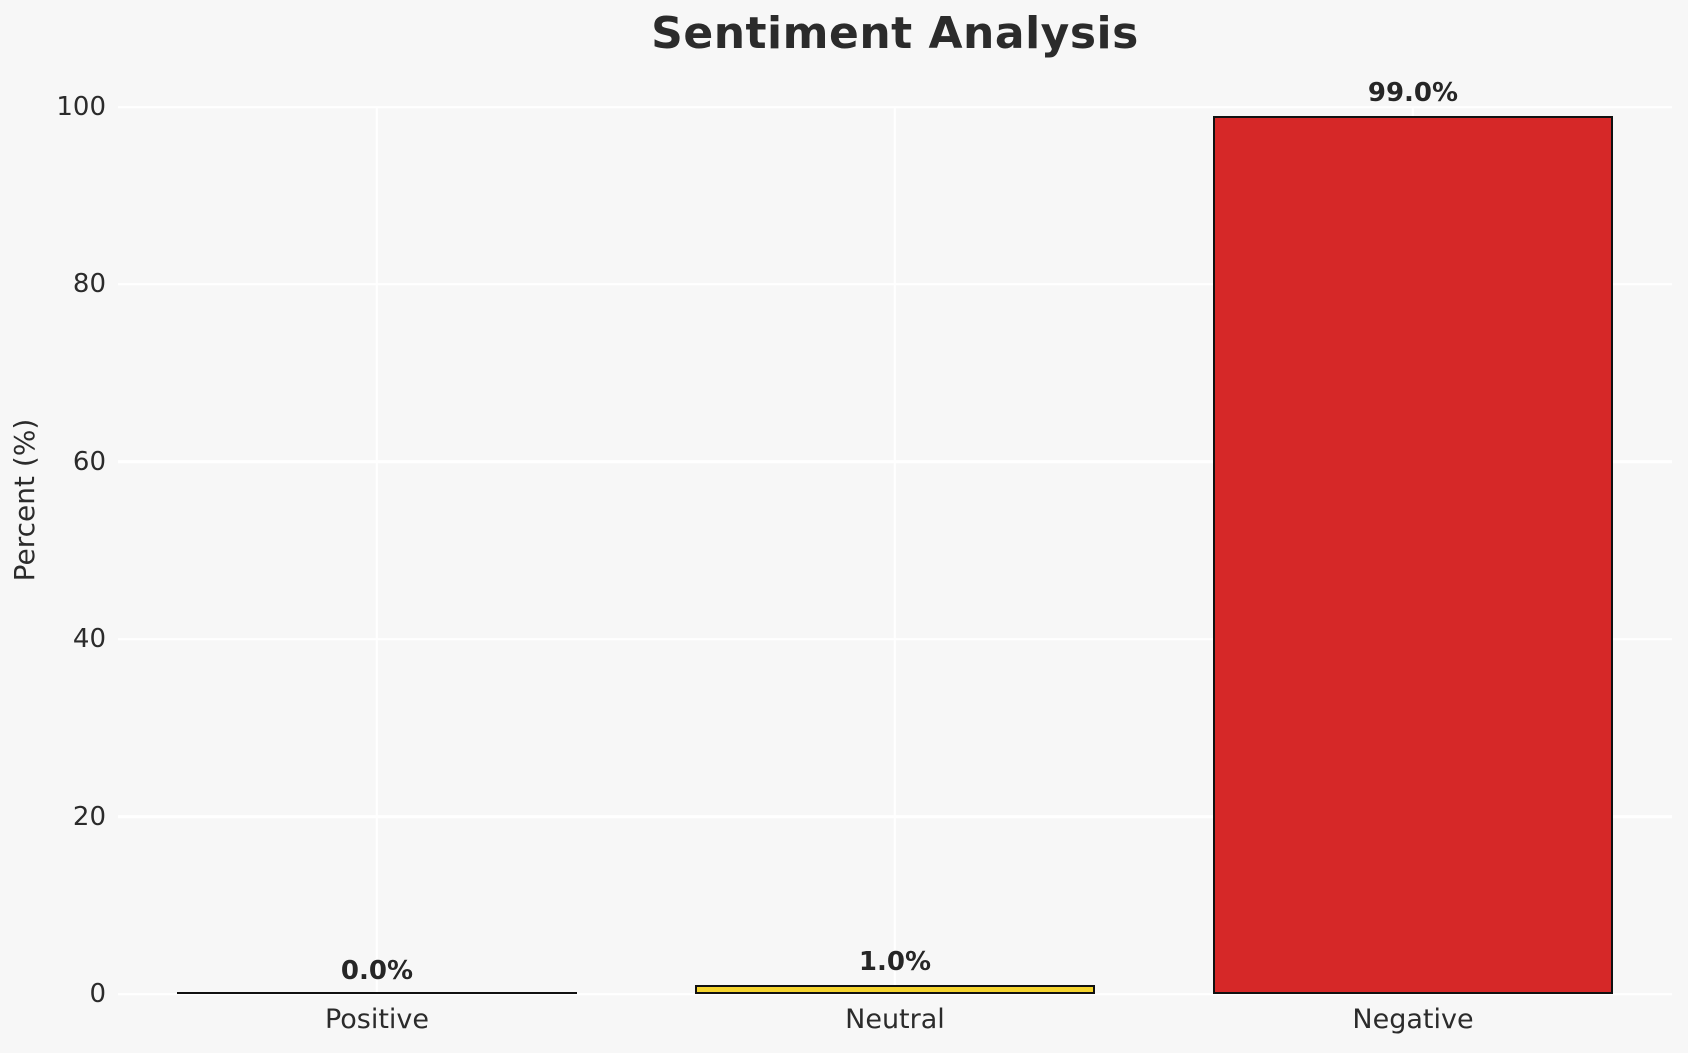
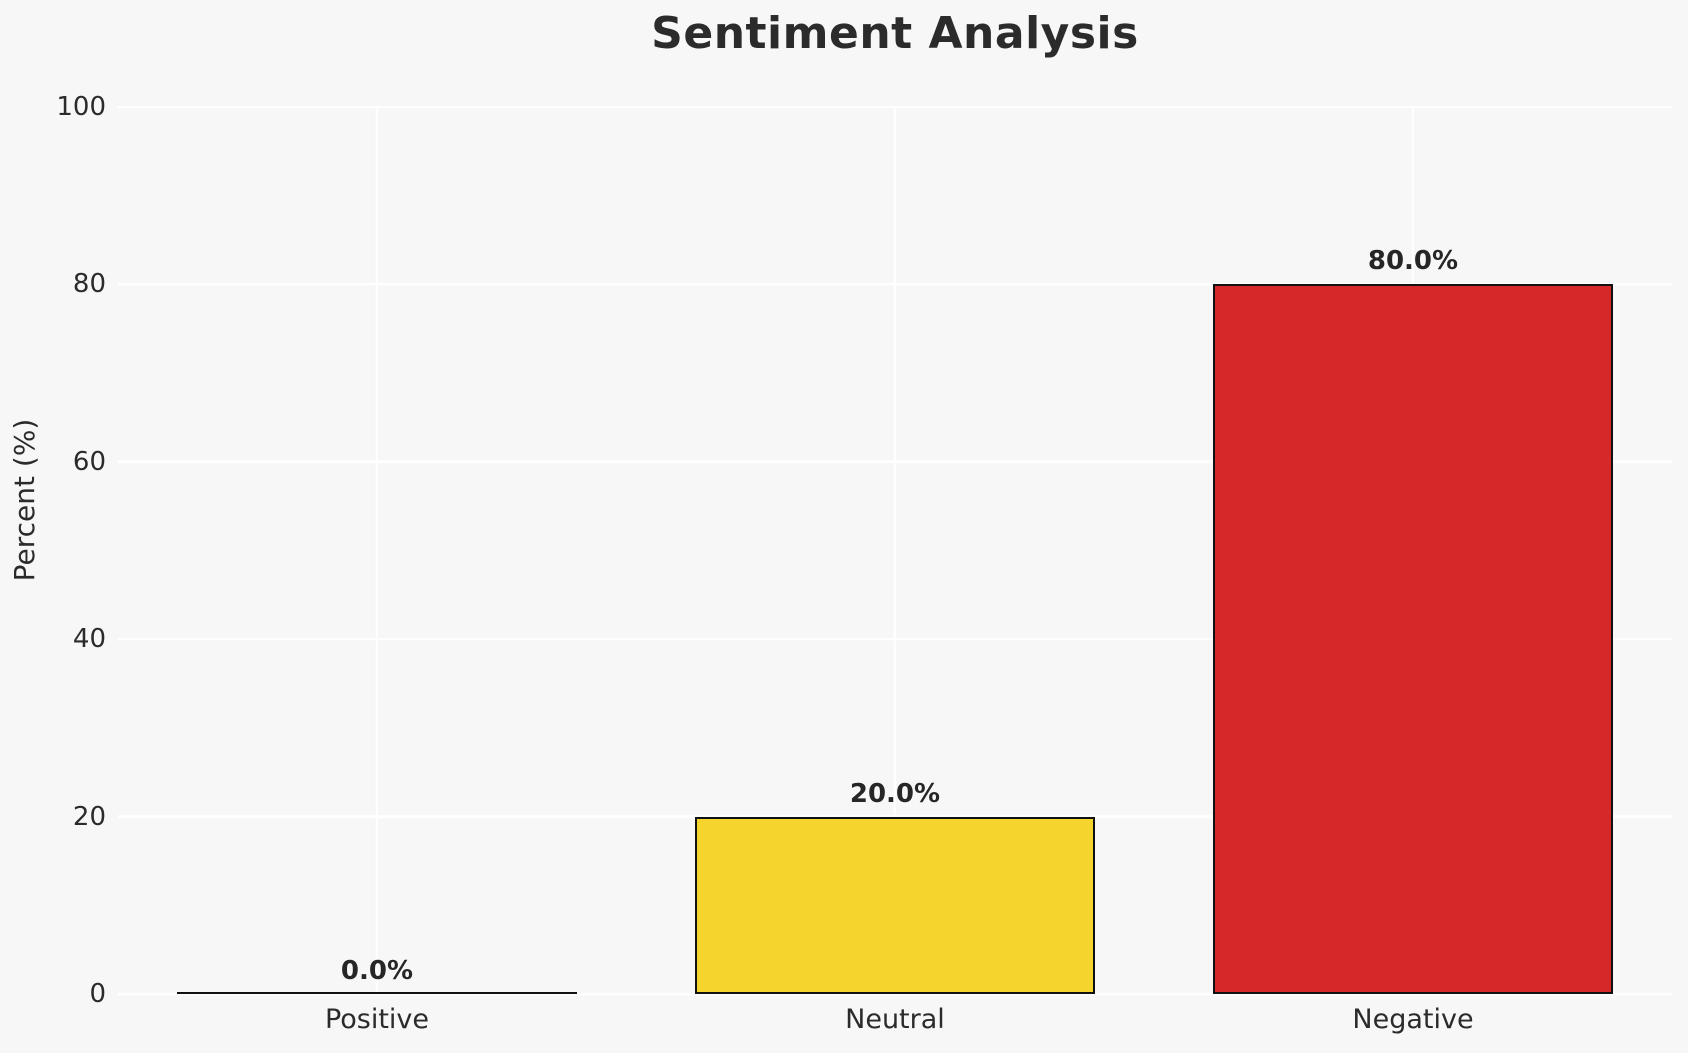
Neutral: 1.0% -> 20.0%
Negative: 99.0% -> 80.0%
